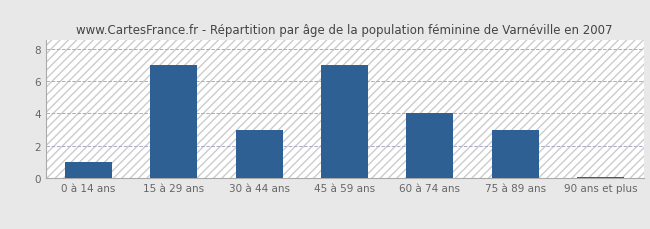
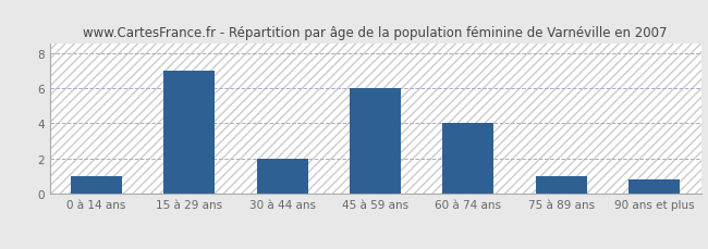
30 à 44 ans: 3.0 -> 2.0
45 à 59 ans: 7.0 -> 6.0
75 à 89 ans: 3.0 -> 1.0
90 ans et plus: 0.1 -> 0.8
